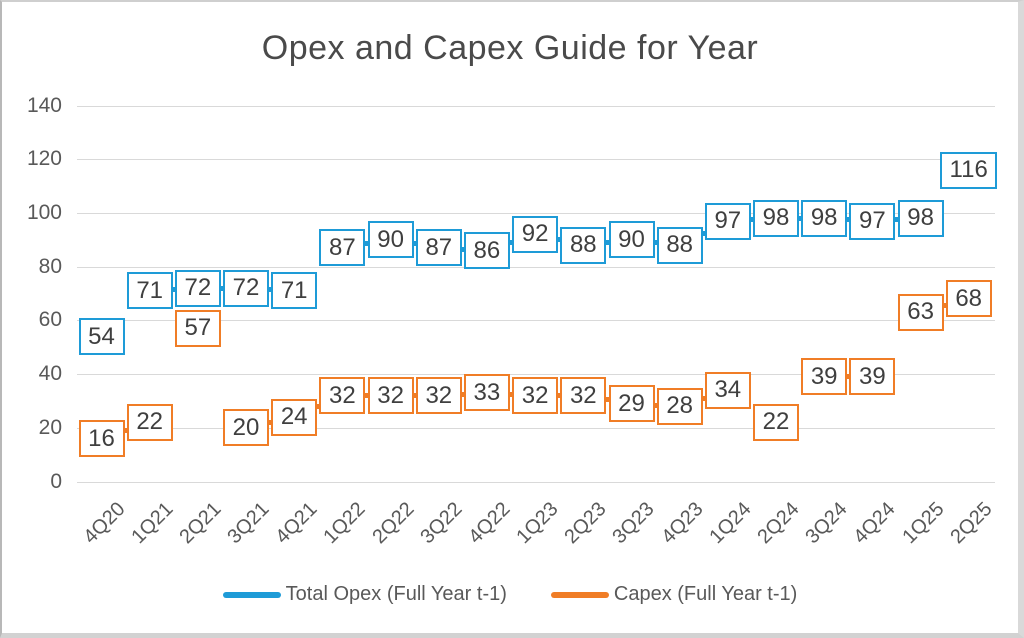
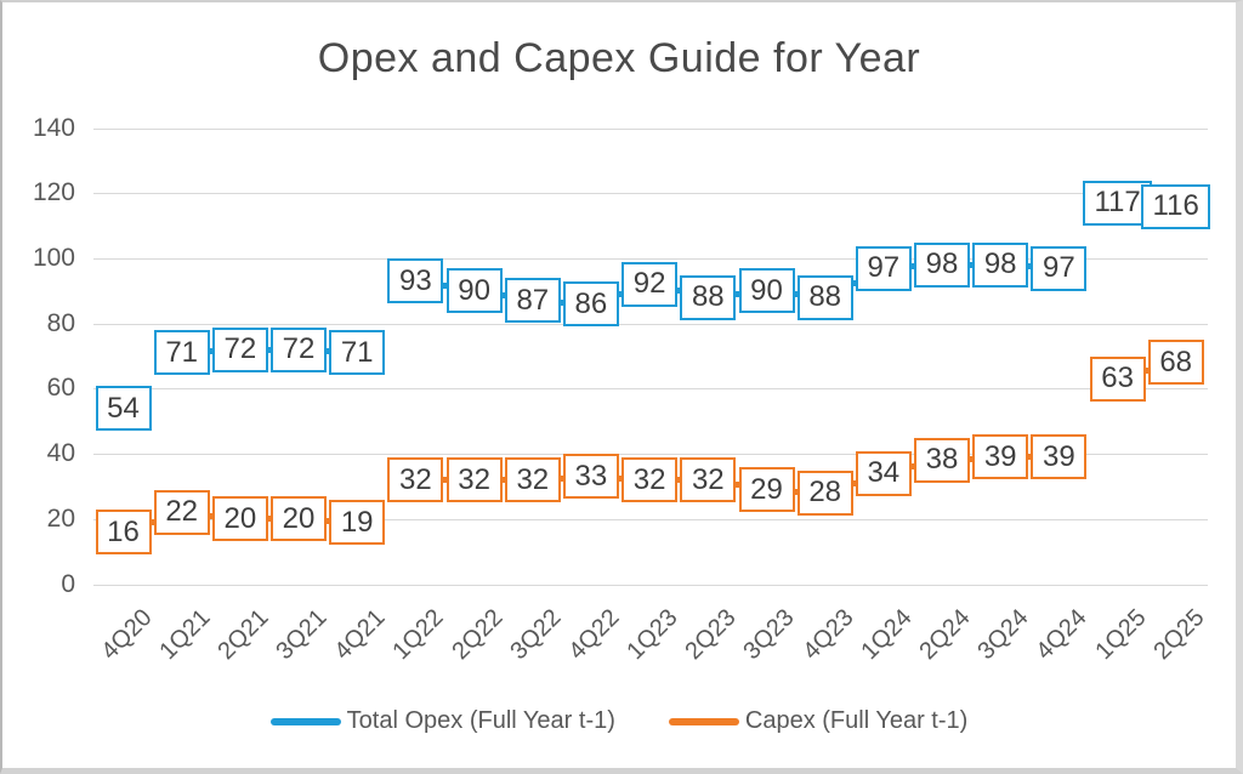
Capex (Full Year t-1)/2Q21: 57 -> 20
Capex (Full Year t-1)/4Q21: 24 -> 19
Total Opex (Full Year t-1)/1Q22: 87 -> 93
Capex (Full Year t-1)/2Q24: 22 -> 38
Total Opex (Full Year t-1)/1Q25: 98 -> 117
